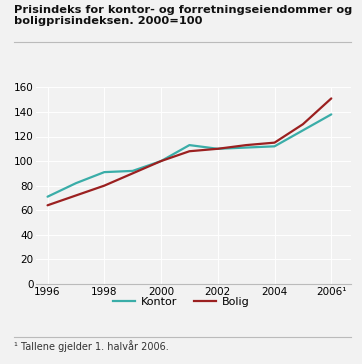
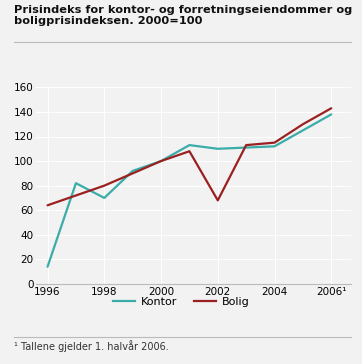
Kontor/1996: 71 -> 14
Kontor/1998: 91 -> 70
Bolig/2002: 110 -> 68
Bolig/2006¹: 151 -> 143
